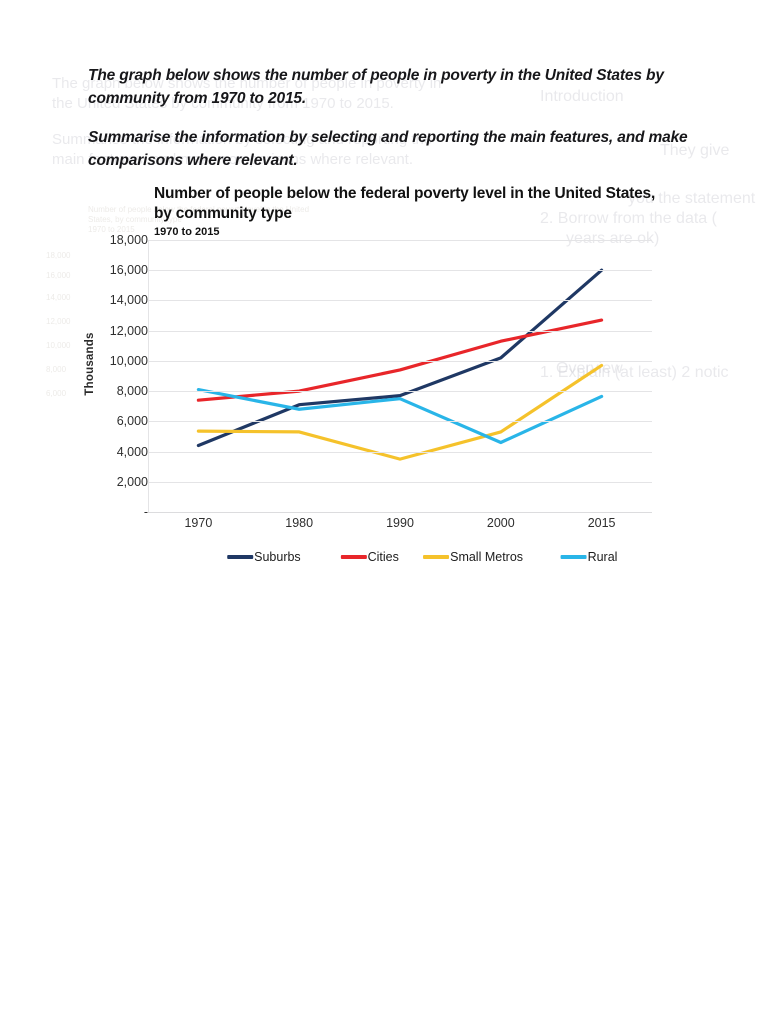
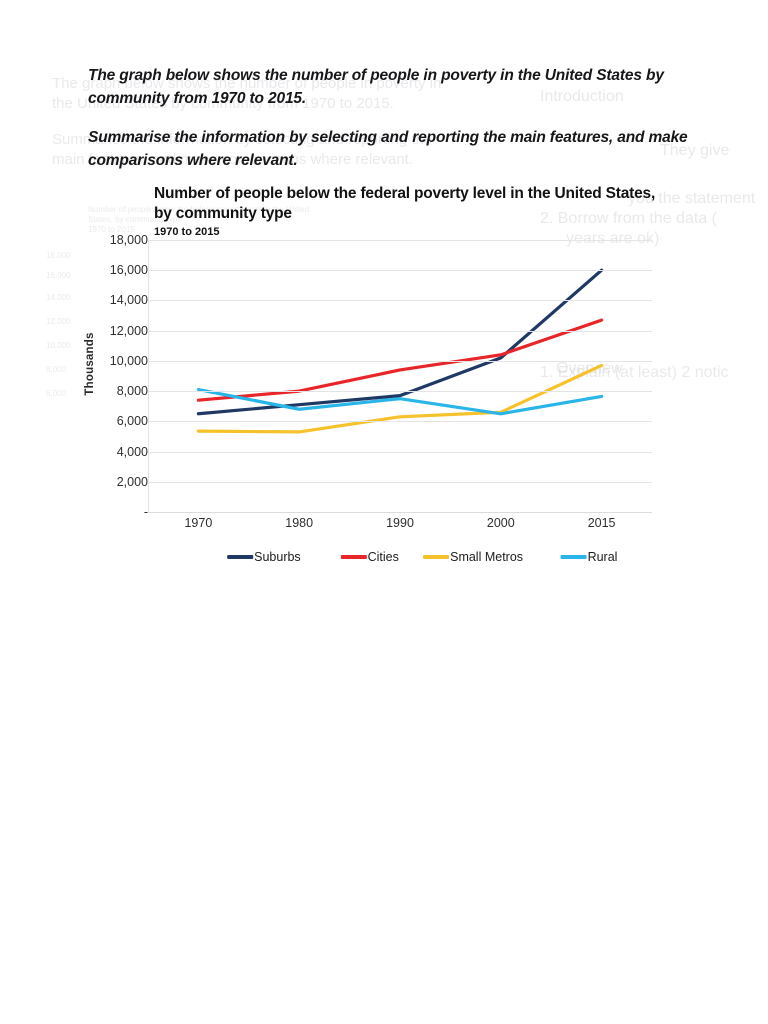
Suburbs/1970: 4400 -> 6500
Small Metros/1990: 3500 -> 6300
Cities/2000: 11300 -> 10400
Small Metros/2000: 5300 -> 6600
Rural/2000: 4600 -> 6500
